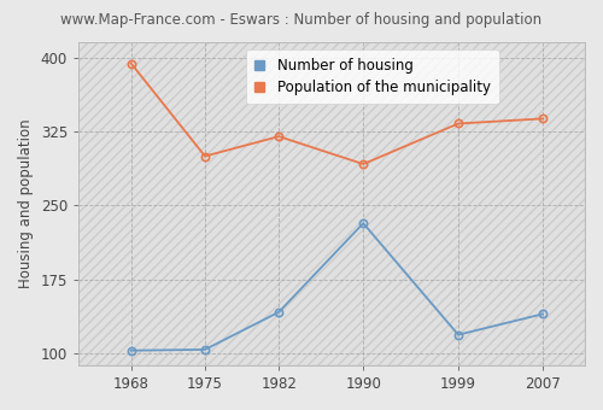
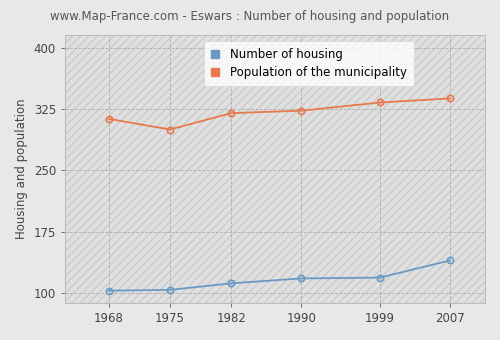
Population of the municipality/1968: 394 -> 313
Number of housing/1982: 142 -> 112
Number of housing/1990: 232 -> 118
Population of the municipality/1990: 292 -> 323
